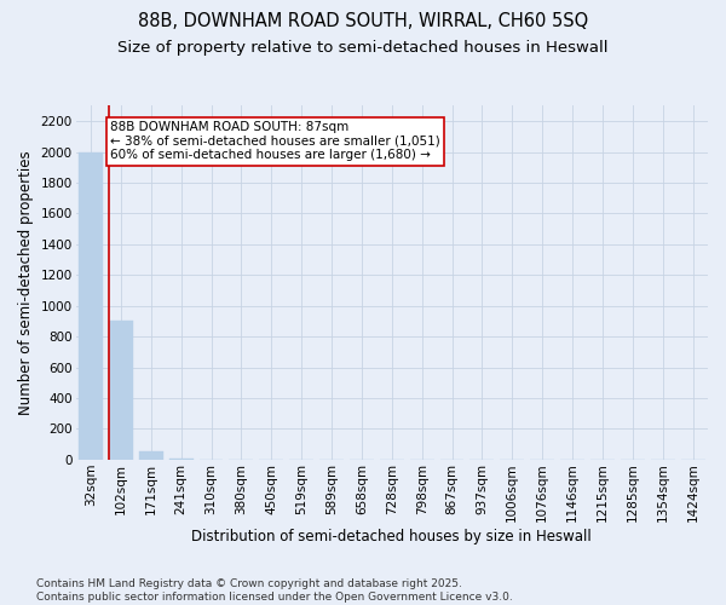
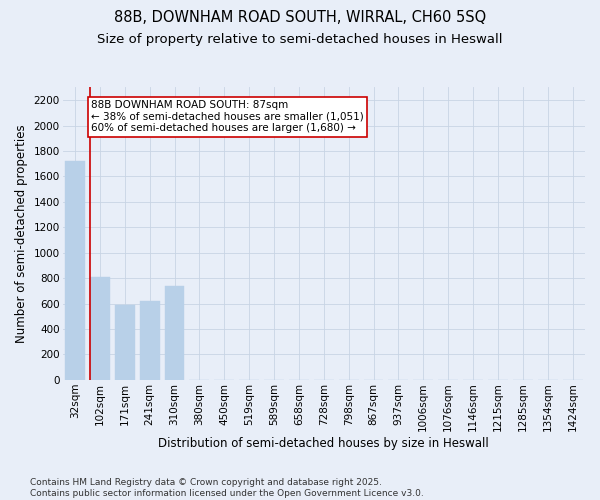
32sqm: 2000 -> 1720
102sqm: 900 -> 810
171sqm: 60 -> 590
241sqm: 0 -> 620
310sqm: 0 -> 740
